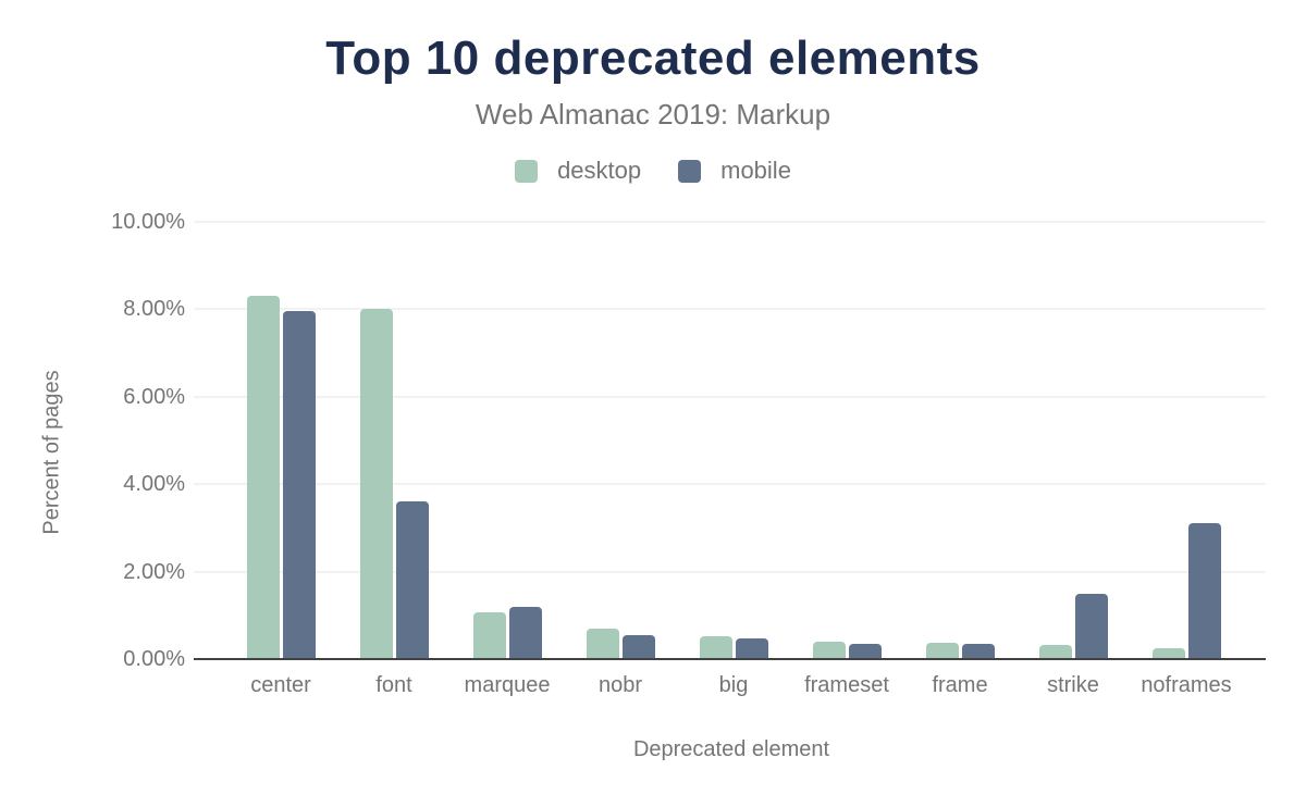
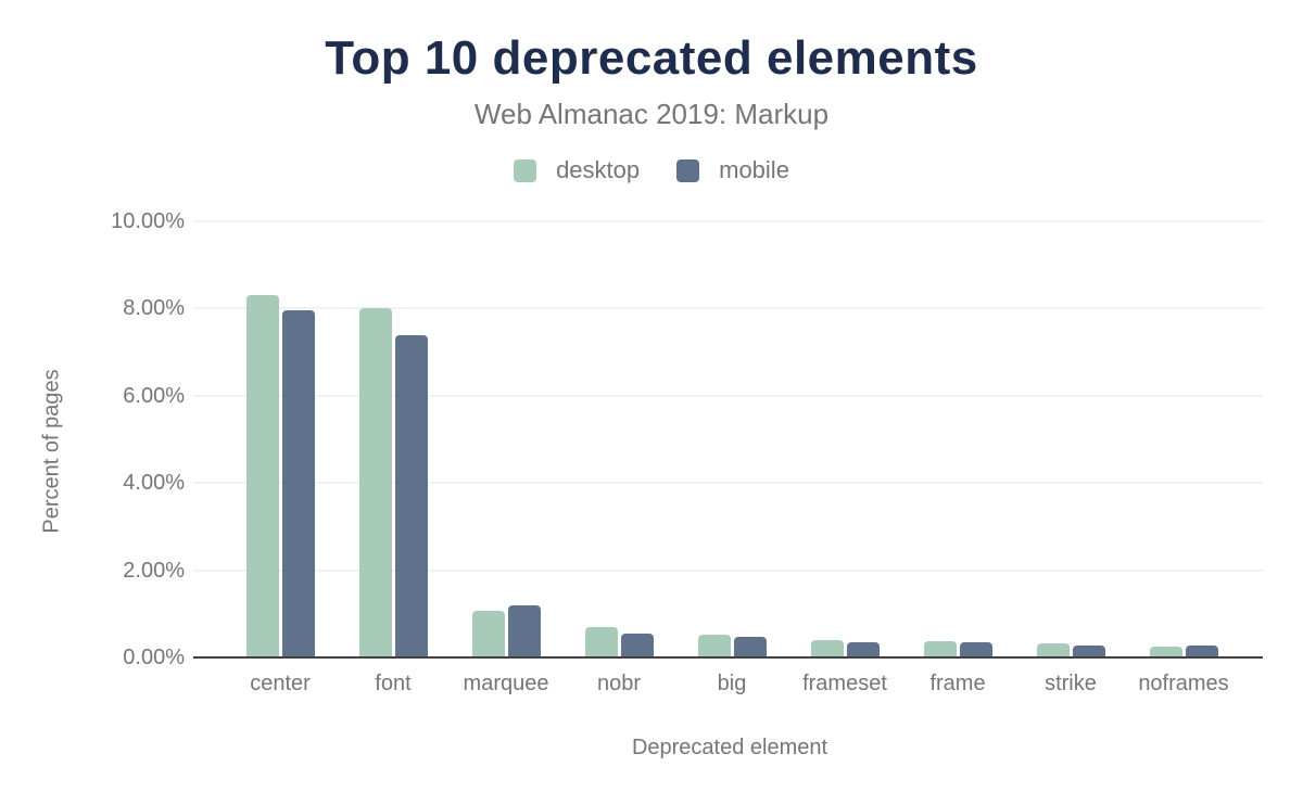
mobile/font: 3.6% -> 7.4%
mobile/strike: 1.5% -> 0.3%
mobile/noframes: 3.1% -> 0.3%
